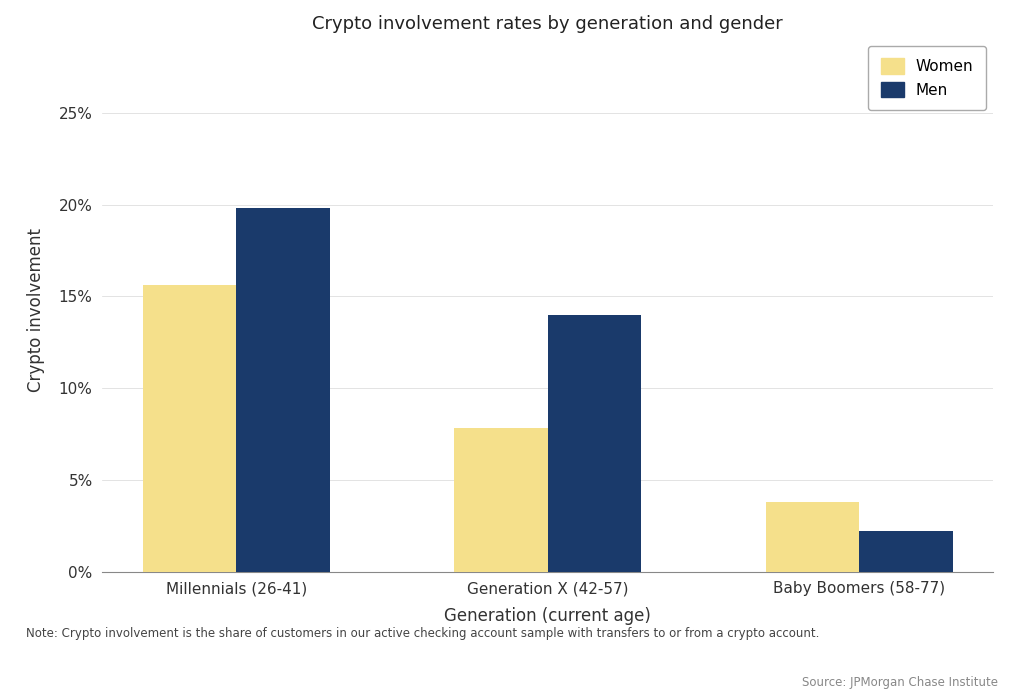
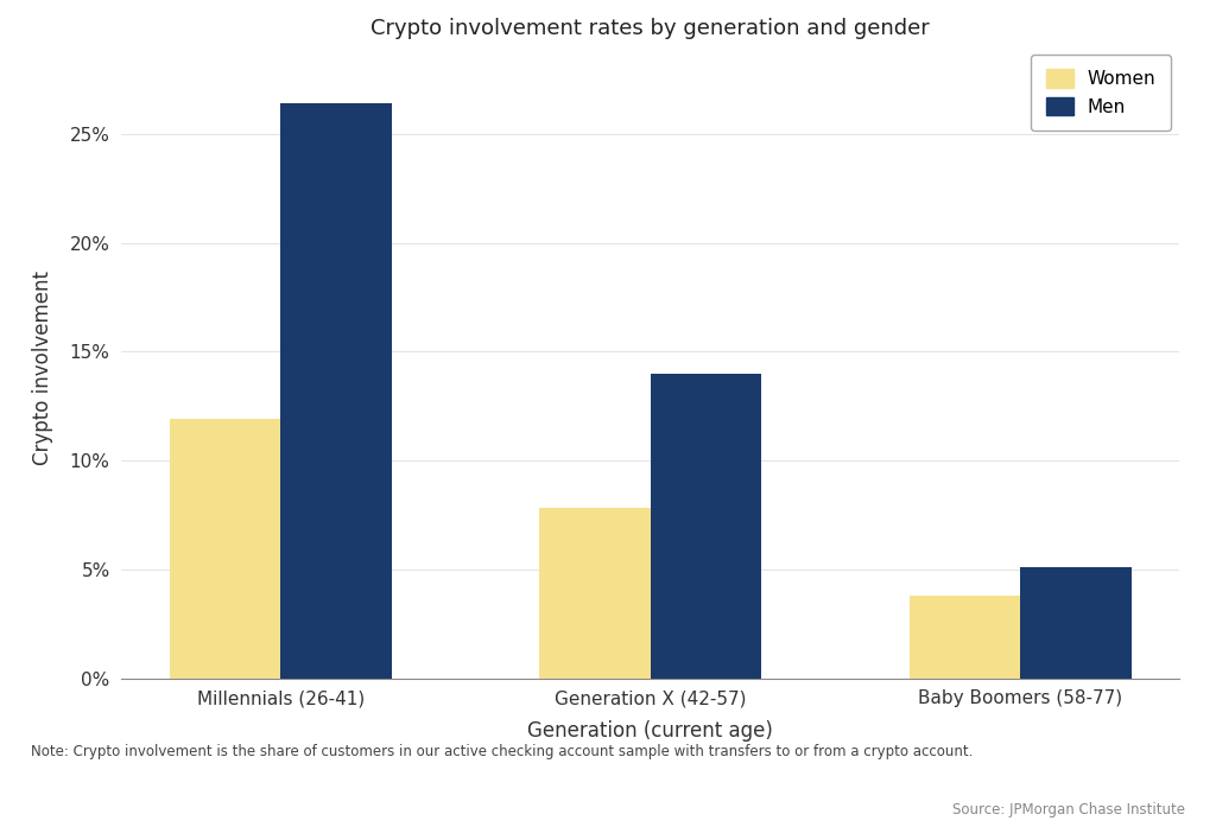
Women/Millennials (26-41): 15.6% -> 11.9%
Men/Millennials (26-41): 19.8% -> 26.4%
Men/Baby Boomers (58-77): 2.2% -> 5.1%
